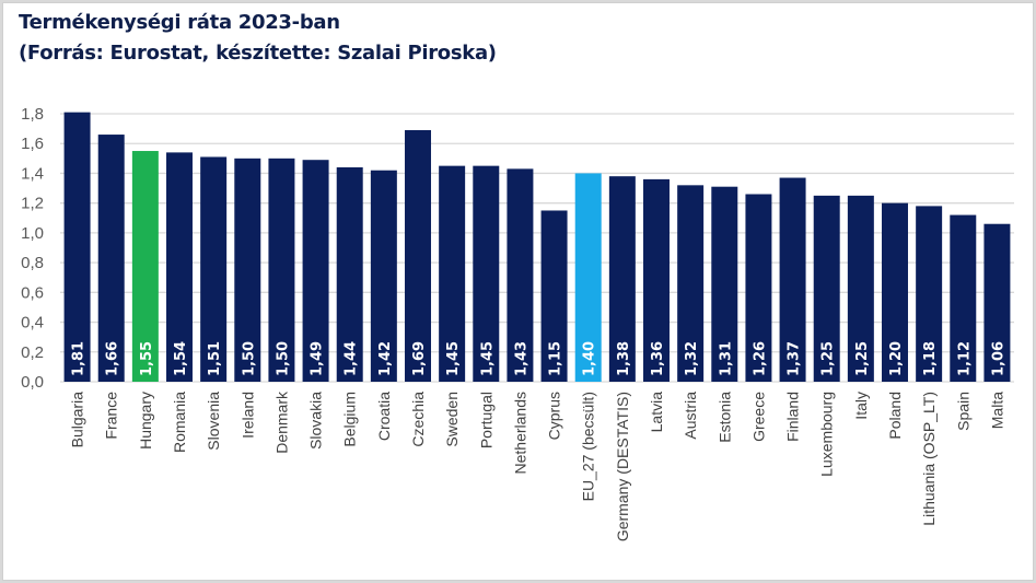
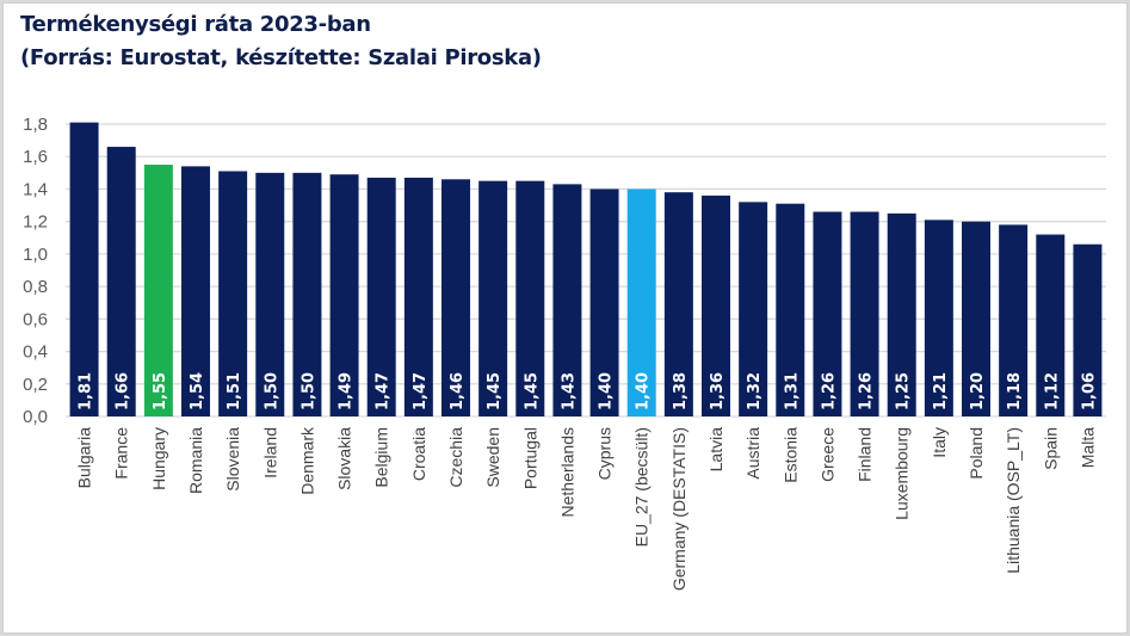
Belgium: 1,44 -> 1,47
Croatia: 1,42 -> 1,47
Czechia: 1,69 -> 1,46
Cyprus: 1,15 -> 1,40
Finland: 1,37 -> 1,26
Italy: 1,25 -> 1,21
